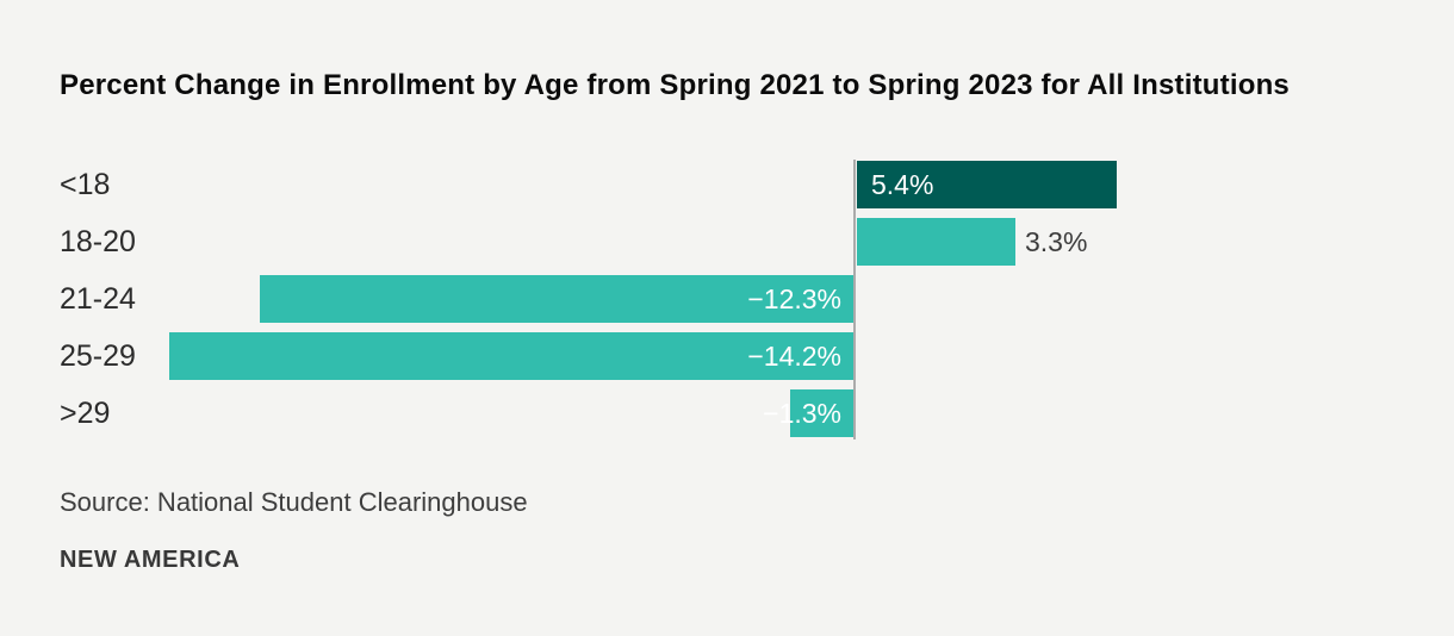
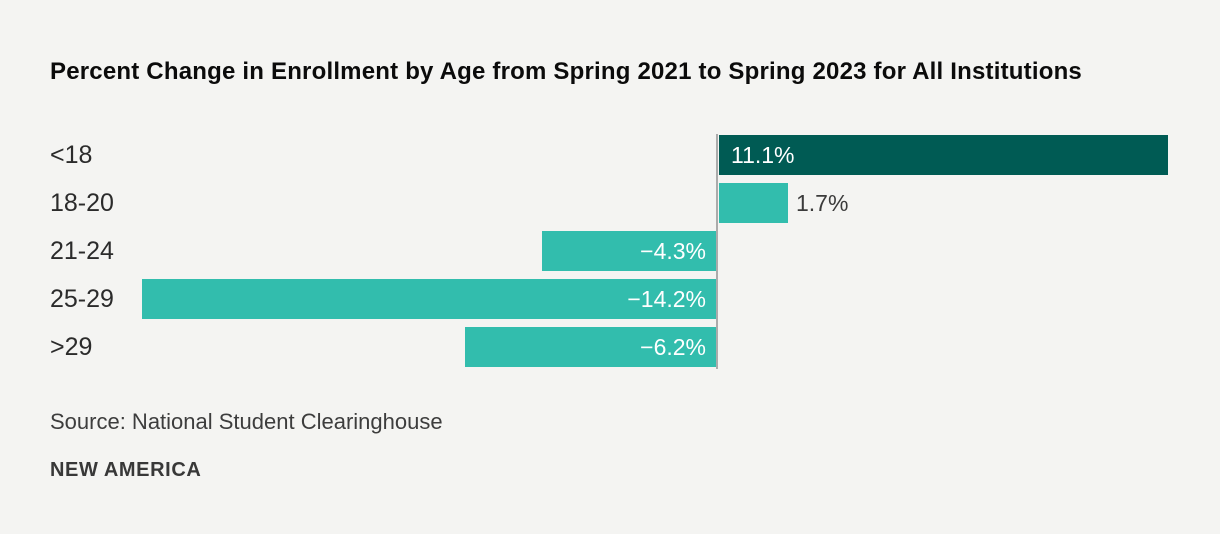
<18: 5.4% -> 11.1%
18-20: 3.3% -> 1.7%
21-24: −12.3% -> −4.3%
>29: −1.3% -> −6.2%
